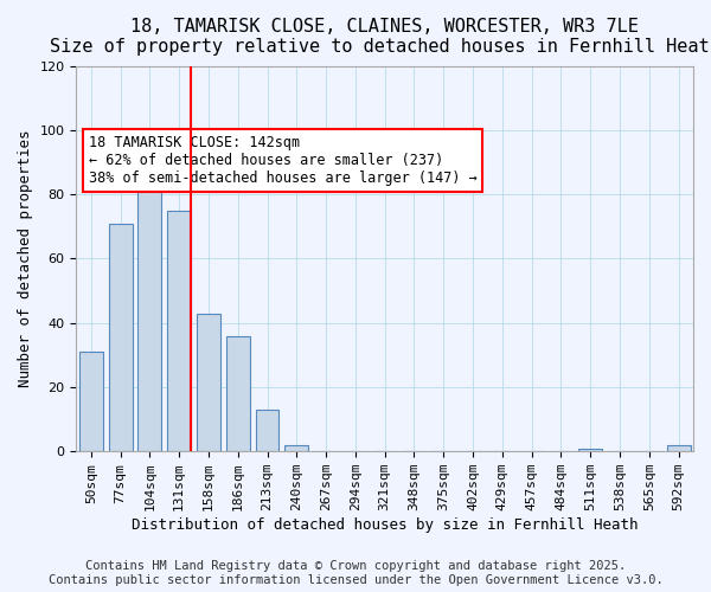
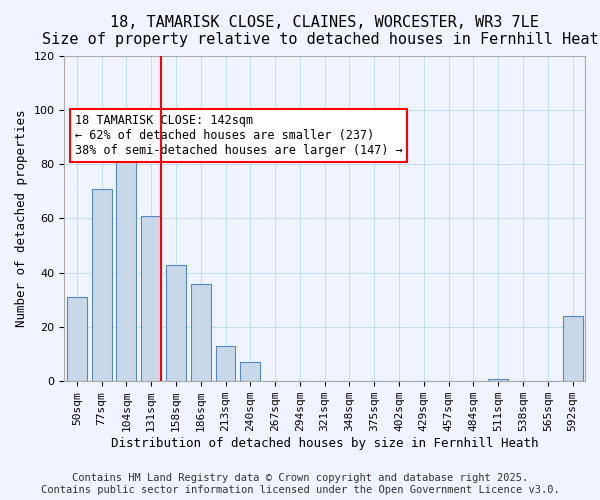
131sqm: 75 -> 61
240sqm: 2 -> 7
592sqm: 2 -> 24
